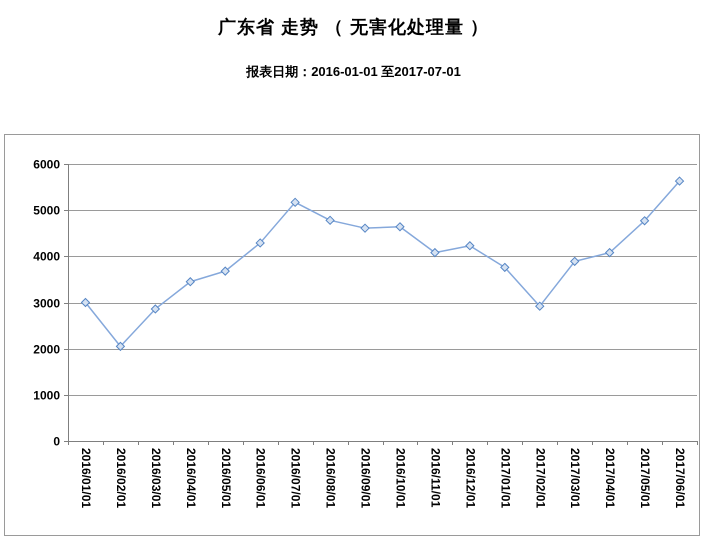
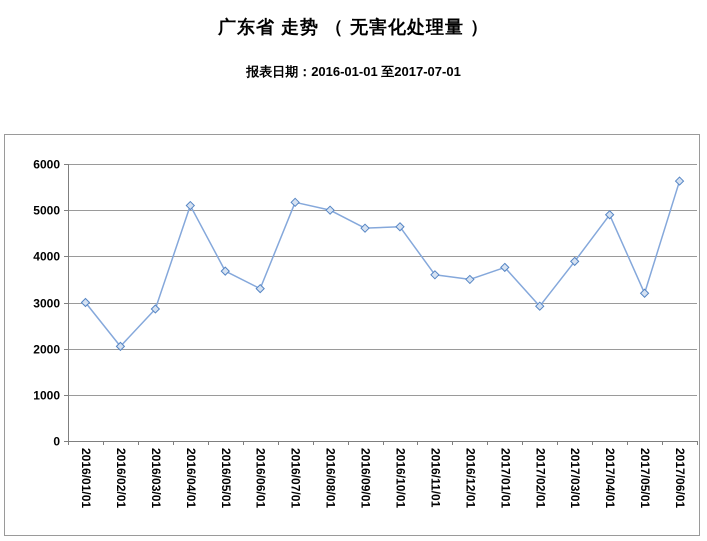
2016/04/01: 3400 -> 5100
2016/06/01: 4300 -> 3300
2016/08/01: 4800 -> 5000
2016/11/01: 4100 -> 3600
2016/12/01: 4200 -> 3500
2017/04/01: 4100 -> 4900
2017/05/01: 4800 -> 3200
